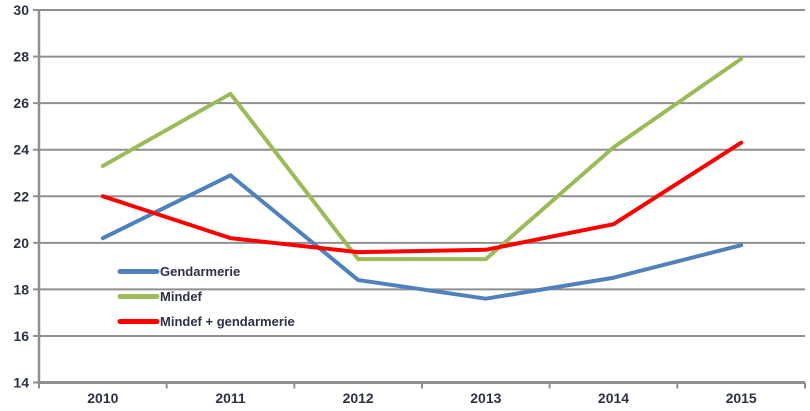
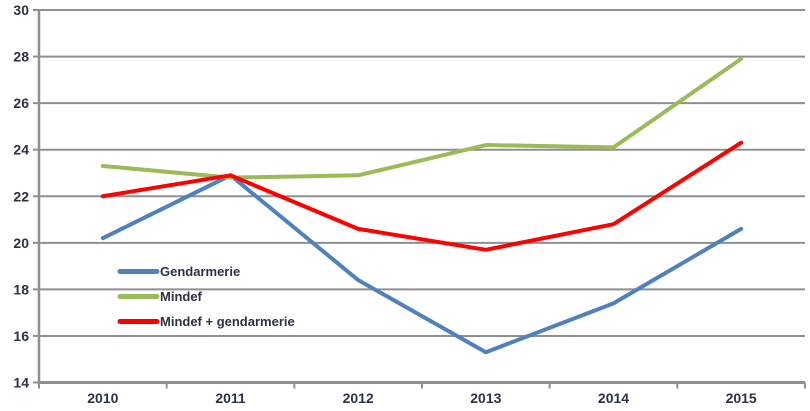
Mindef/2011: 26.4 -> 22.8
Mindef + gendarmerie/2011: 20.2 -> 22.9
Mindef/2012: 19.3 -> 22.9
Mindef + gendarmerie/2012: 19.6 -> 20.6
Gendarmerie/2013: 17.6 -> 15.3
Mindef/2013: 19.3 -> 24.2
Gendarmerie/2014: 18.5 -> 17.4
Gendarmerie/2015: 19.9 -> 20.6
